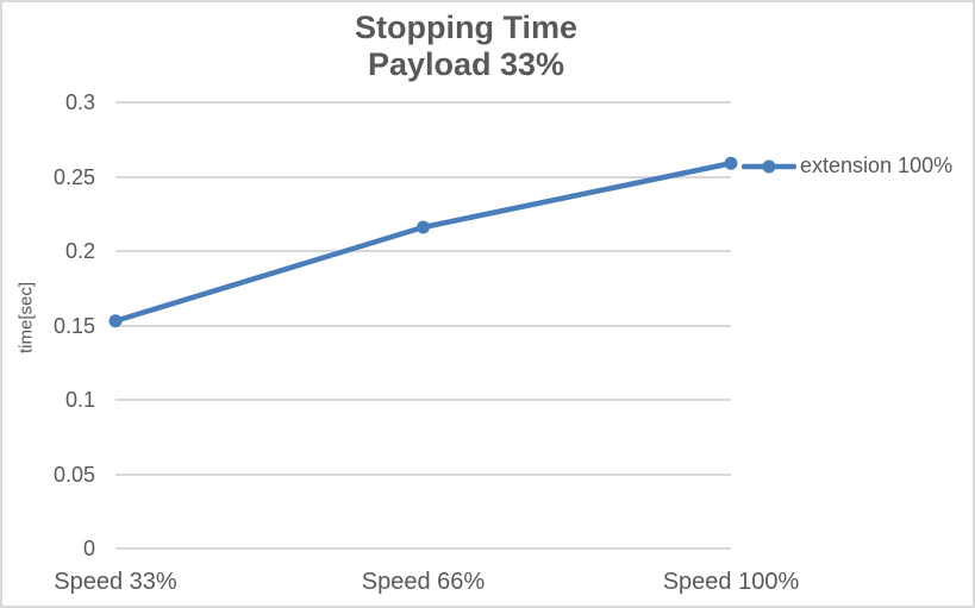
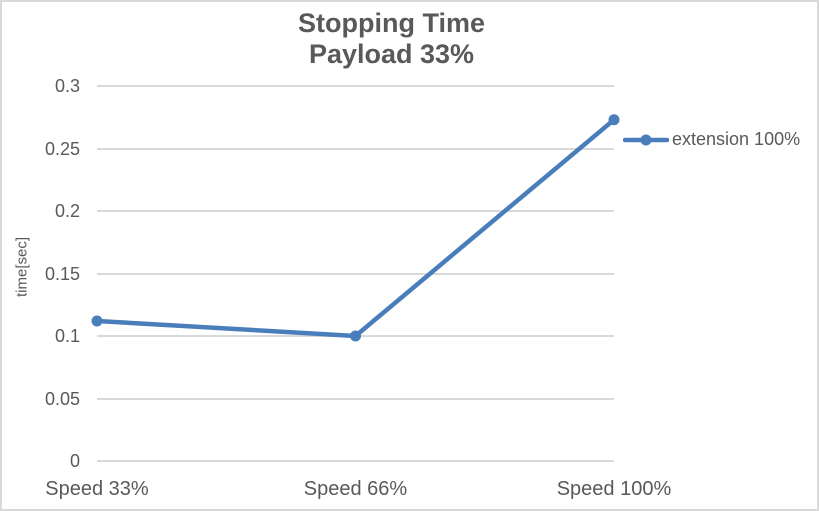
Speed 33%: 0.153 -> 0.112
Speed 66%: 0.216 -> 0.100
Speed 100%: 0.259 -> 0.273
